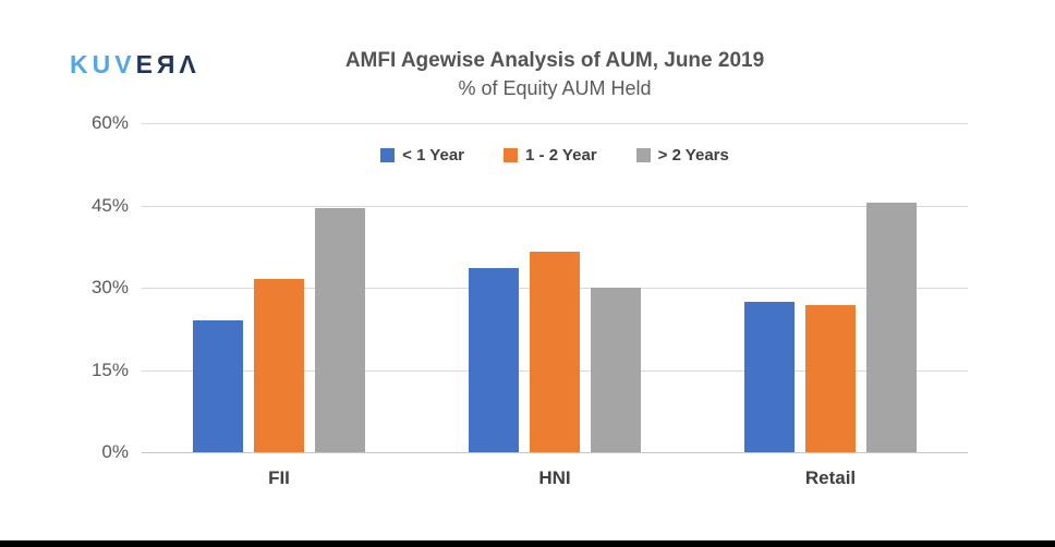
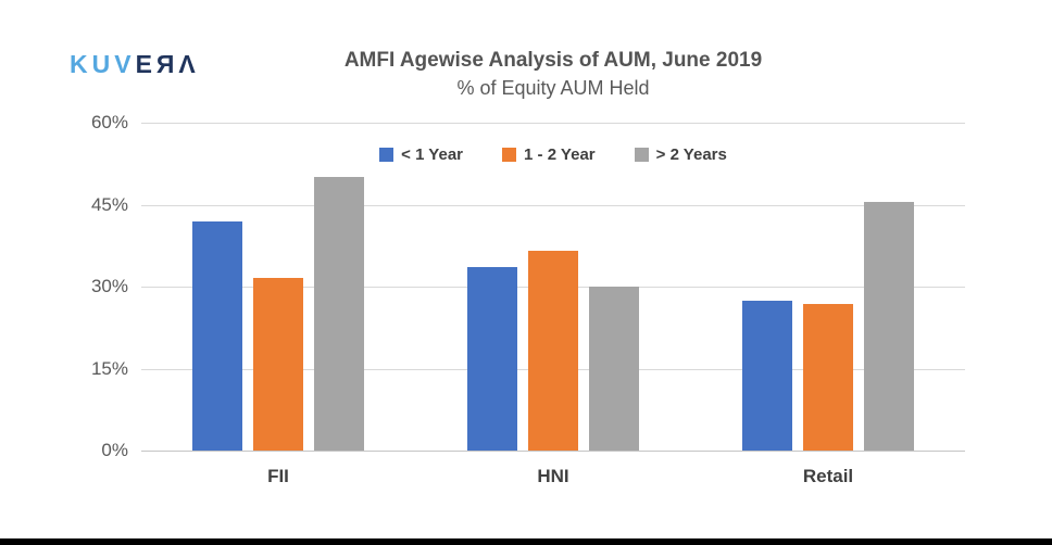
< 1 Year/FII: 24% -> 42%
> 2 Years/FII: 44% -> 50%
